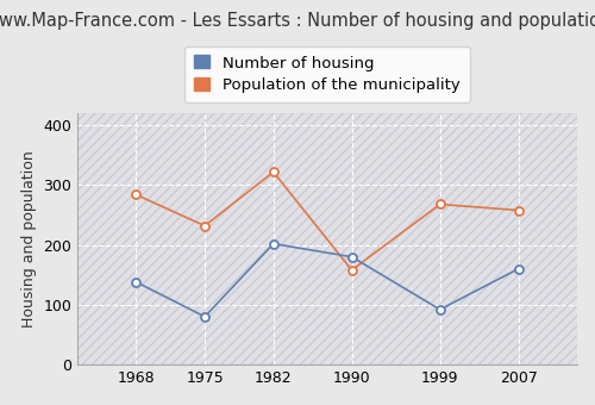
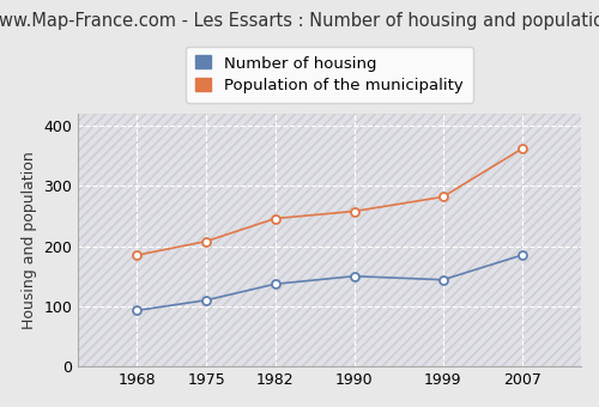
Number of housing/1968: 138 -> 93
Population of the municipality/1968: 284 -> 185
Number of housing/1975: 80 -> 110
Population of the municipality/1975: 232 -> 208
Number of housing/1982: 202 -> 137
Population of the municipality/1982: 322 -> 246
Number of housing/1990: 180 -> 150
Population of the municipality/1990: 158 -> 258
Number of housing/1999: 92 -> 144
Population of the municipality/1999: 268 -> 282
Number of housing/2007: 160 -> 185
Population of the municipality/2007: 258 -> 362
